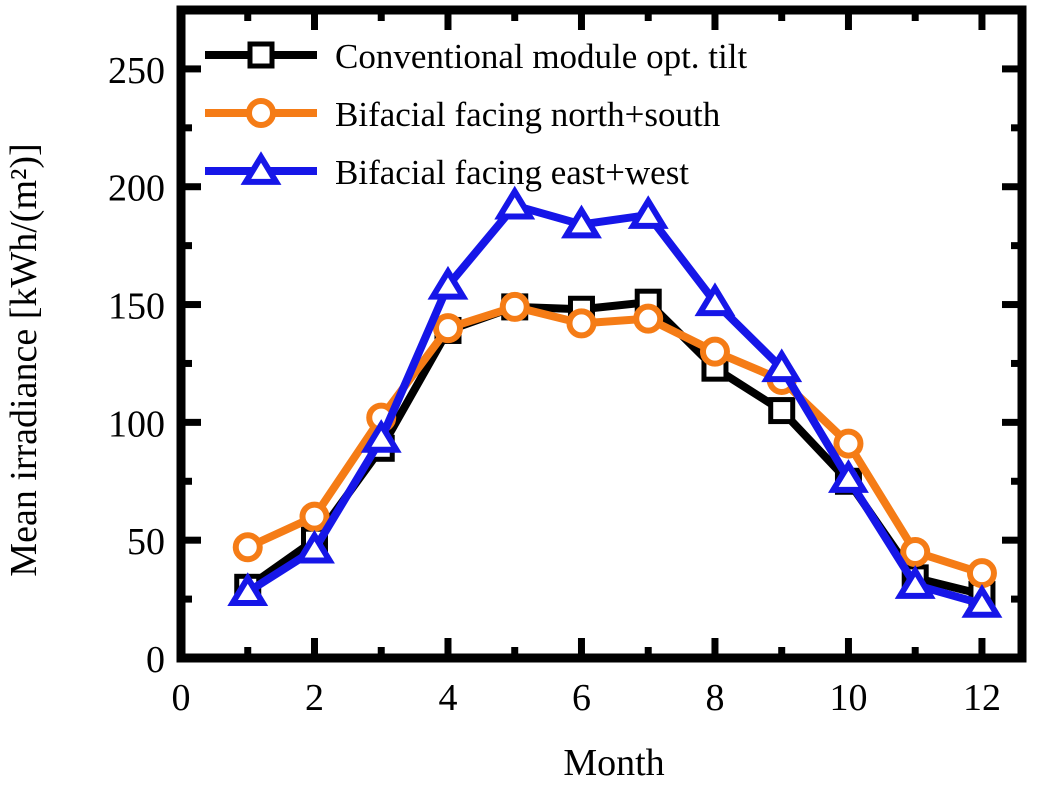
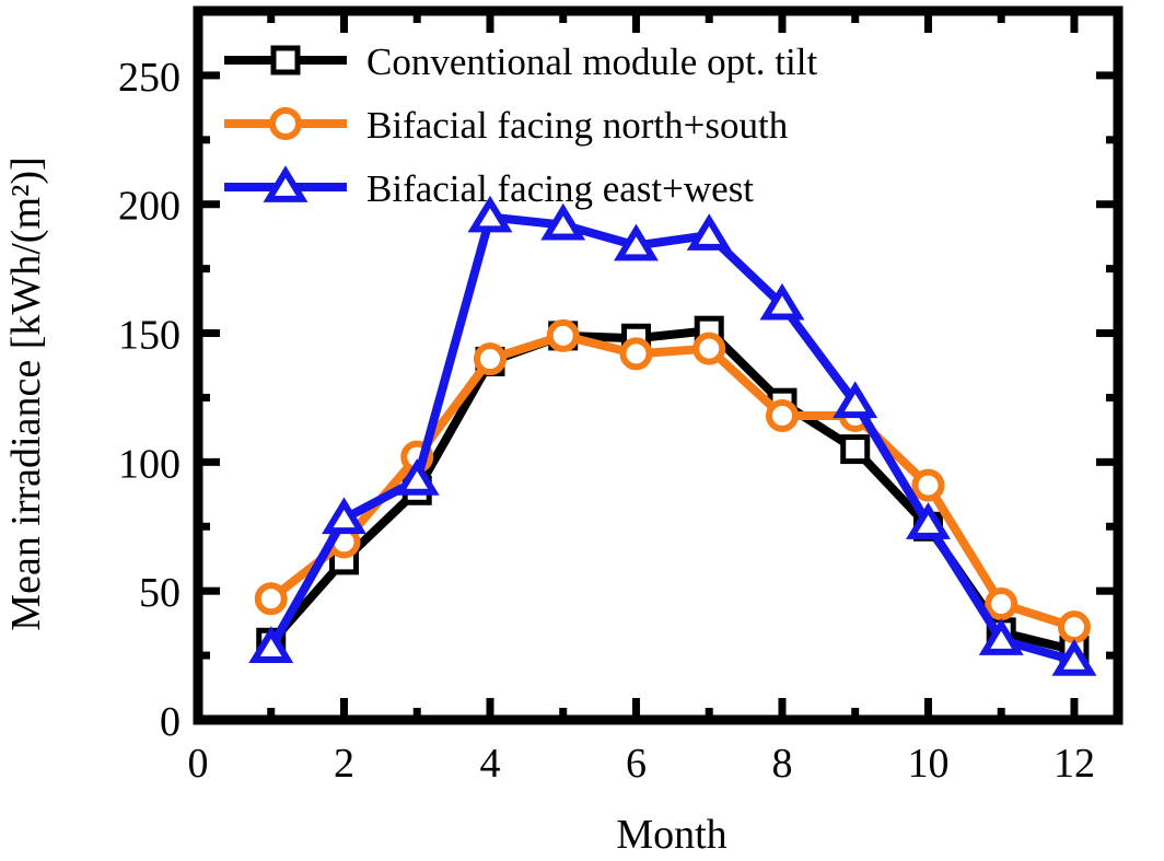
Conventional module opt. tilt/2: 50 -> 62
Bifacial facing north+south/2: 60 -> 69
Bifacial facing east+west/2: 46 -> 78
Bifacial facing east+west/4: 158 -> 195
Bifacial facing north+south/8: 130 -> 118
Bifacial facing east+west/8: 151 -> 161
